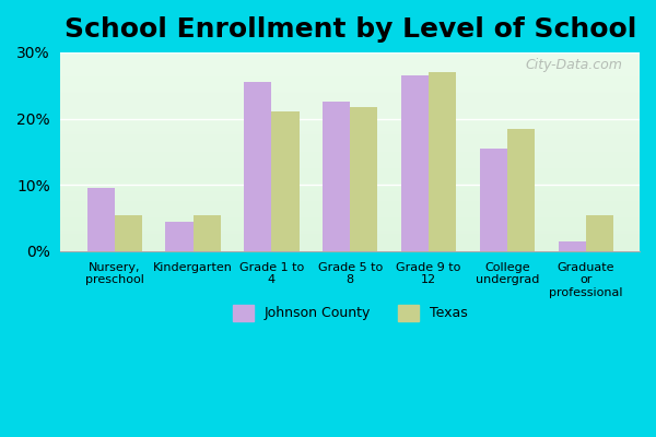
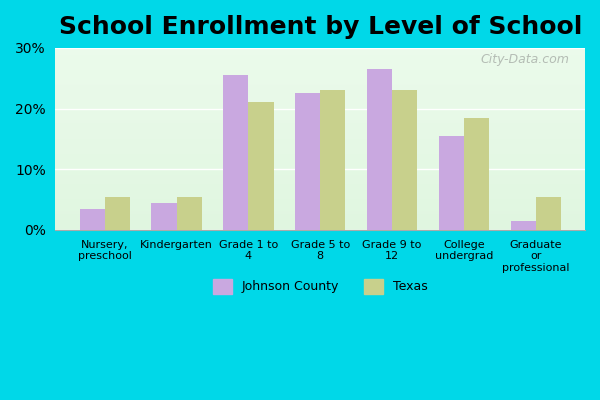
Johnson County/Nursery, preschool: 9.6% -> 3.5%
Texas/Grade 5 to 8: 21.8% -> 23.0%
Texas/Grade 9 to 12: 27.0% -> 23.0%
